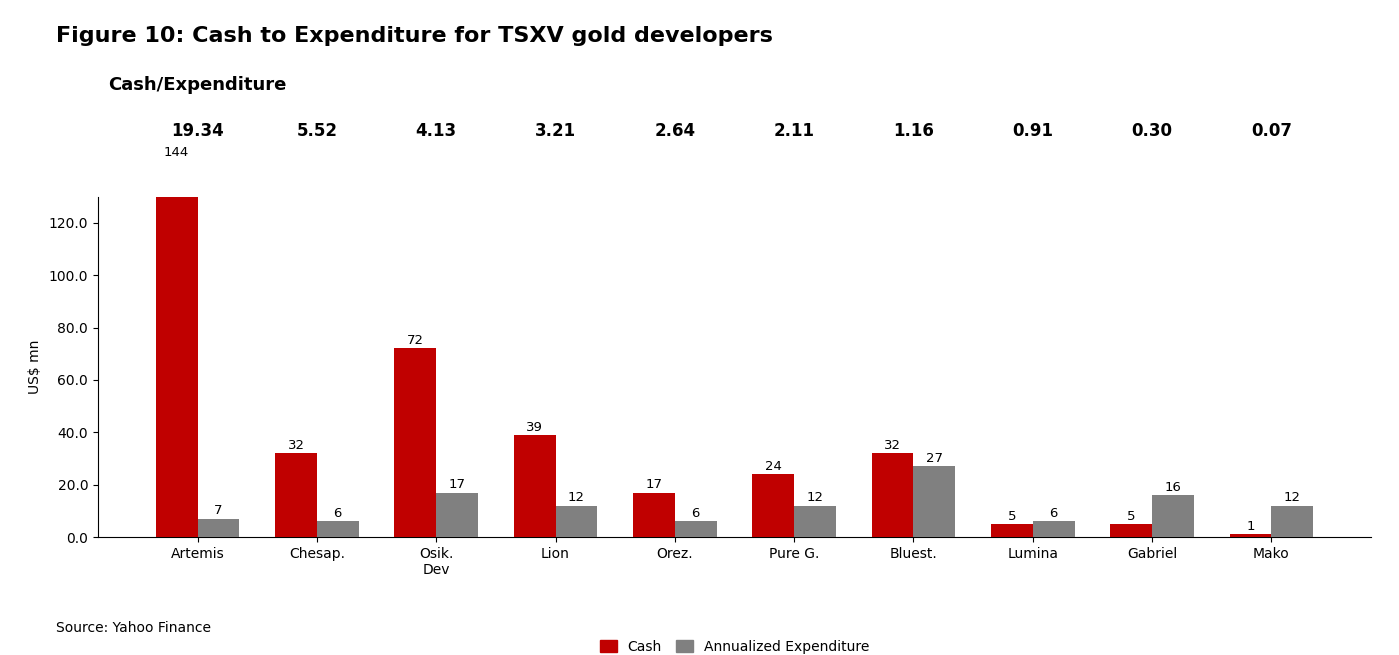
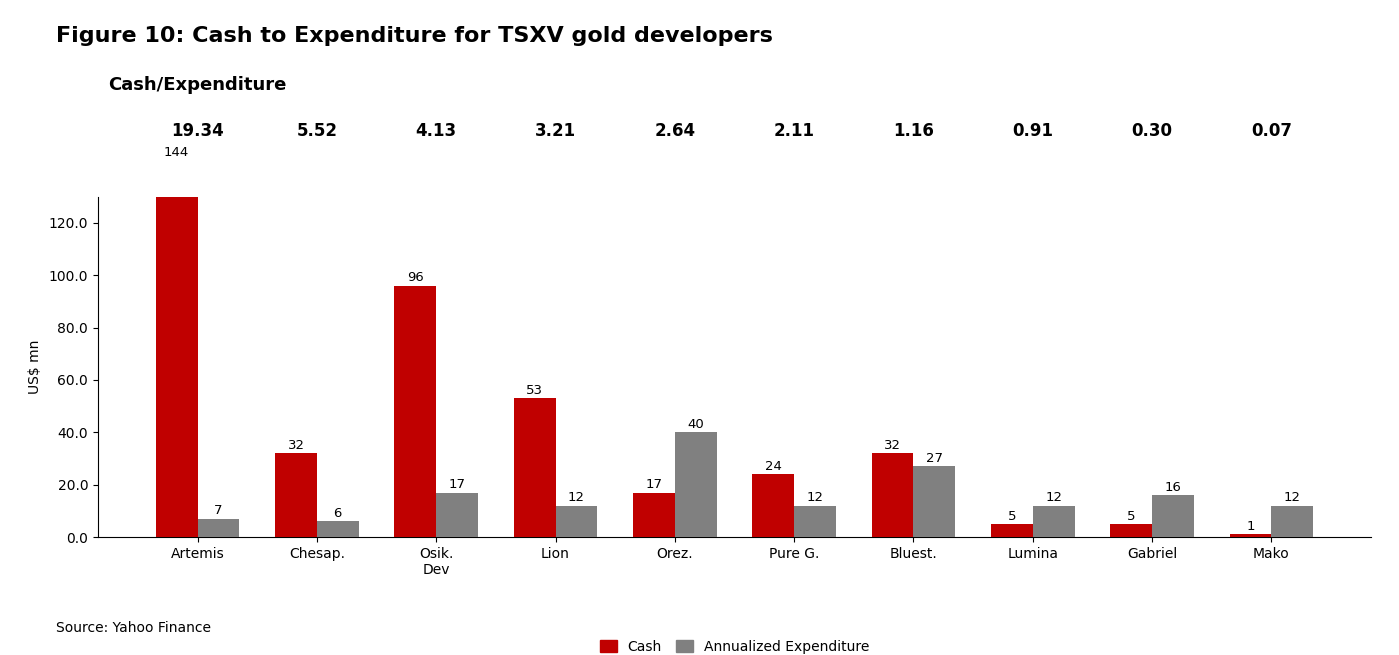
Cash/Osik. Dev: 72 -> 96
Cash/Lion: 39 -> 53
Annualized Expenditure/Orez.: 6 -> 40
Annualized Expenditure/Lumina: 6 -> 12
